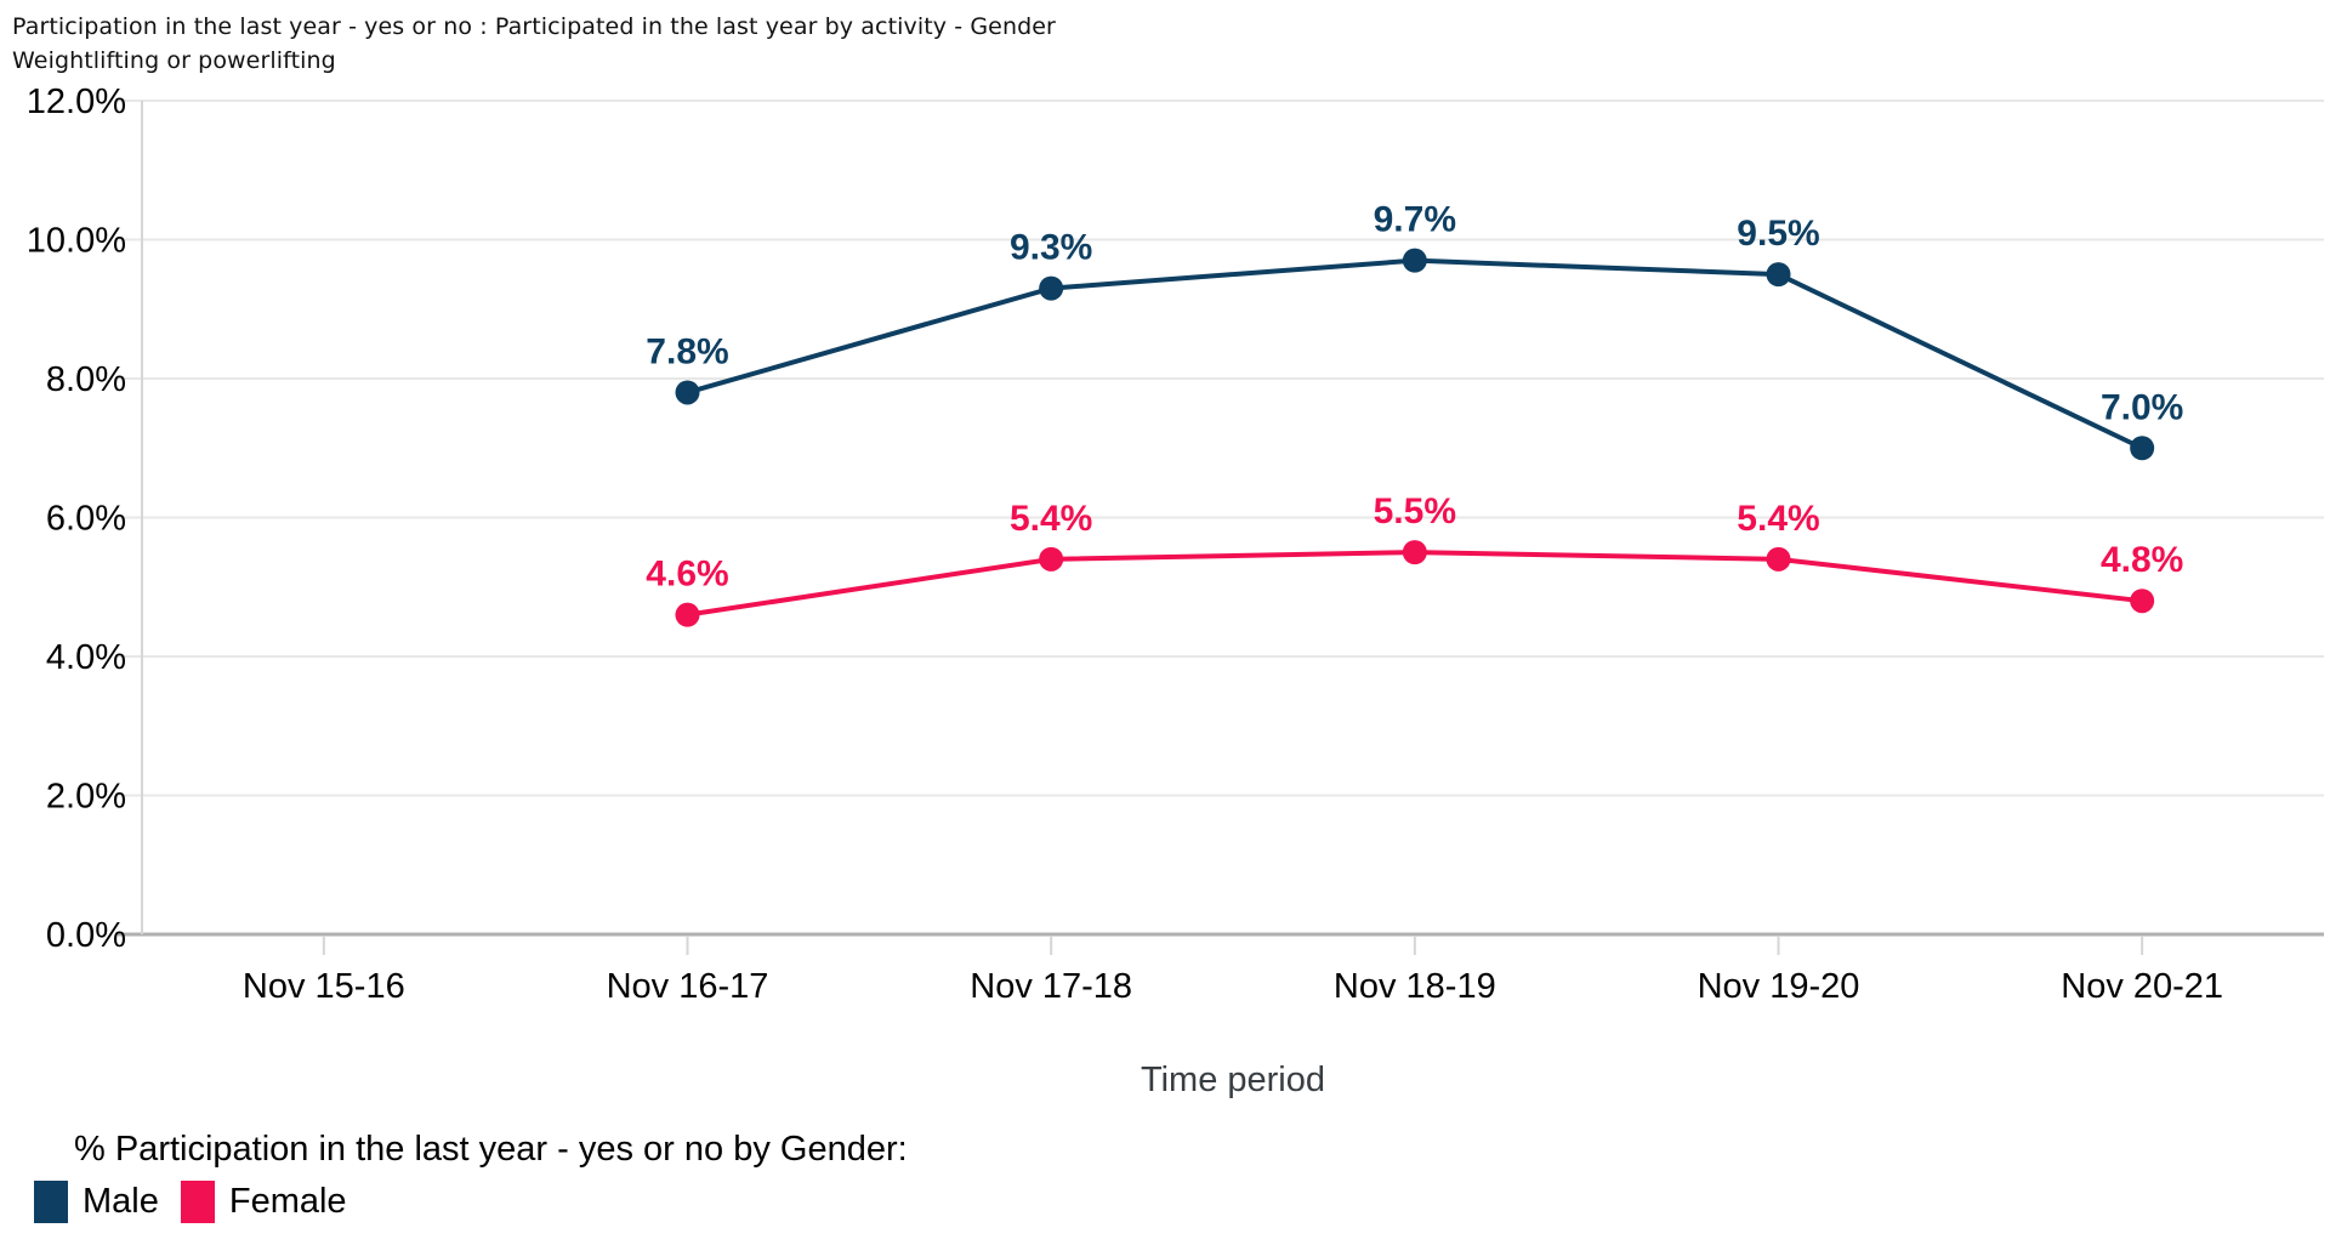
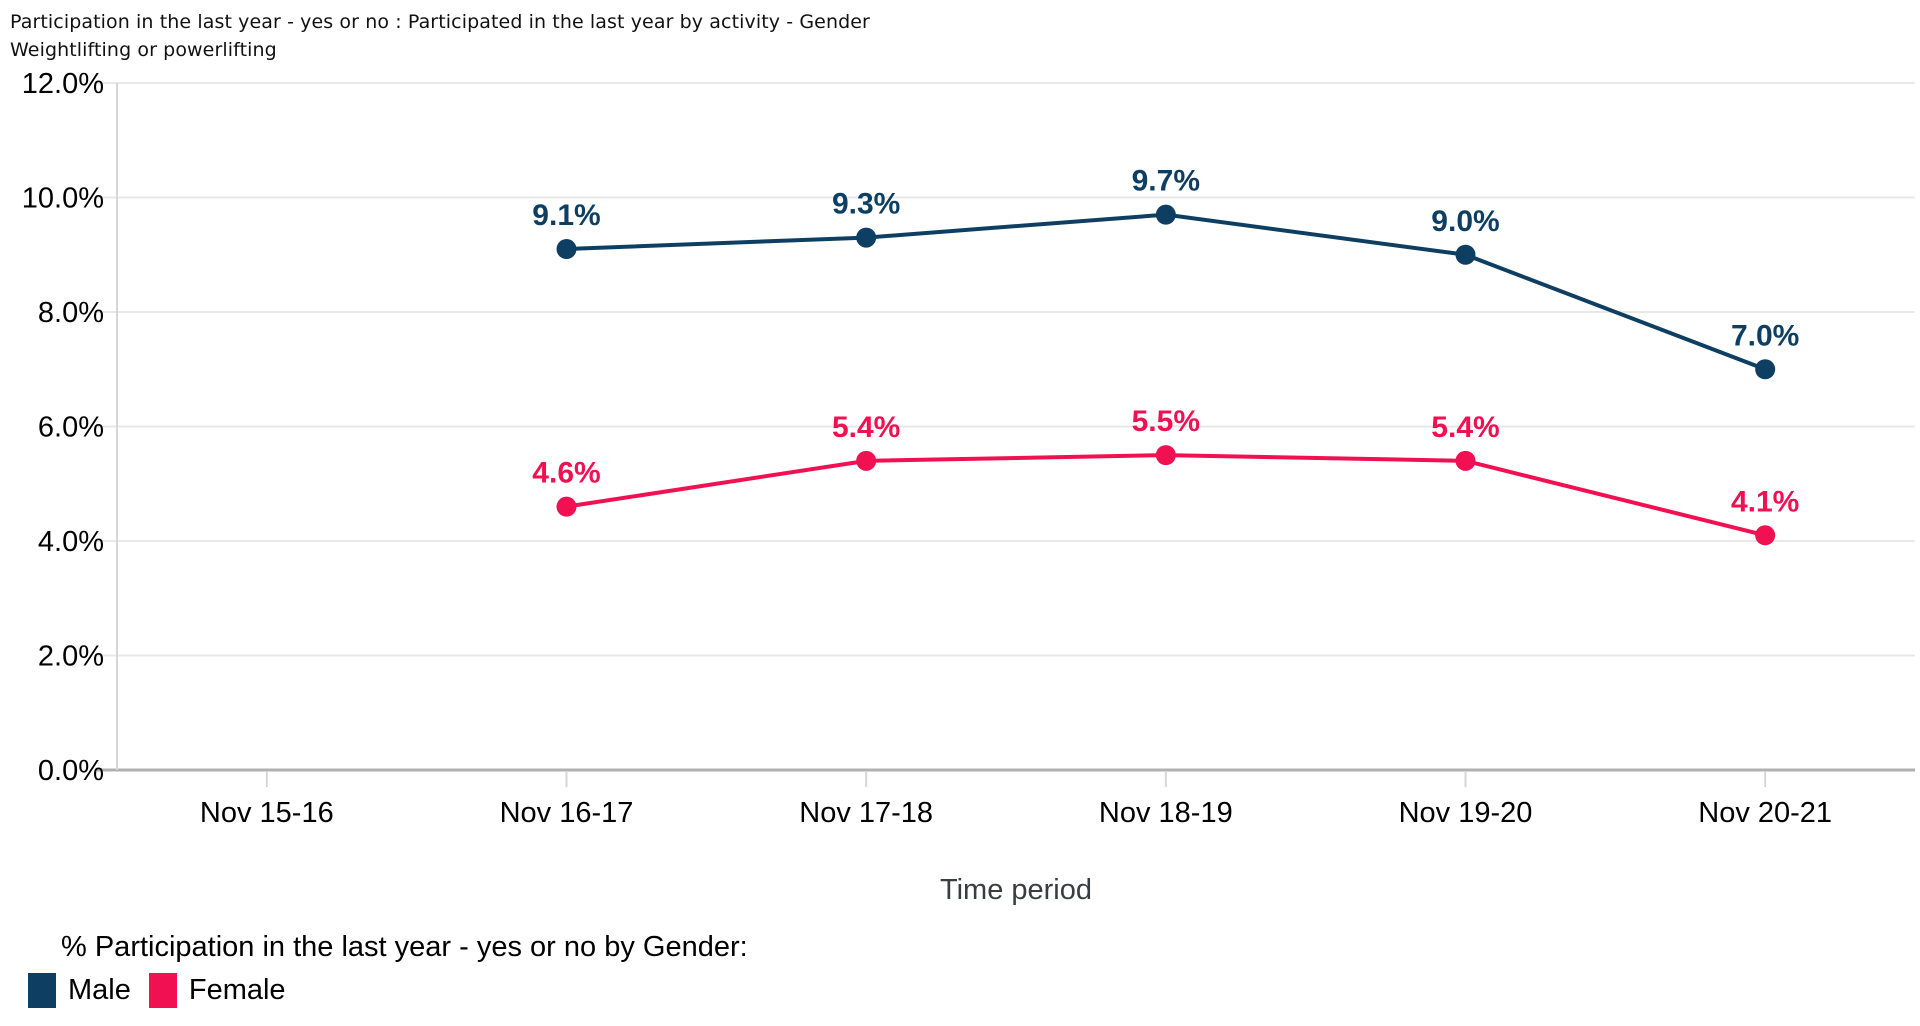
Male/Nov 16-17: 7.8% -> 9.1%
Male/Nov 19-20: 9.5% -> 9.0%
Female/Nov 20-21: 4.8% -> 4.1%
